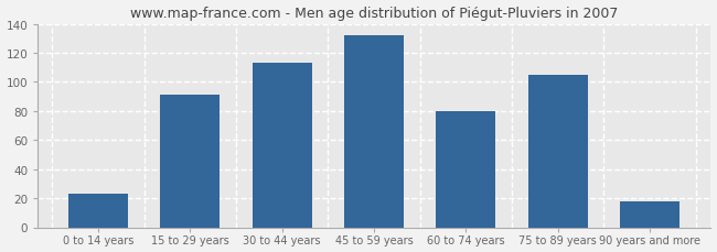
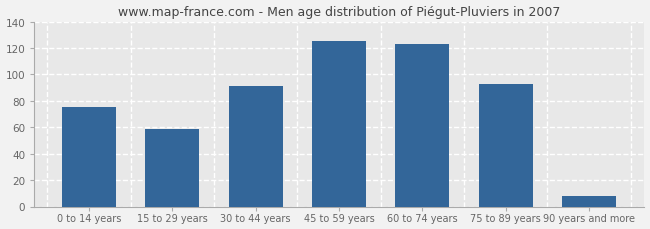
0 to 14 years: 23 -> 75
15 to 29 years: 91 -> 59
30 to 44 years: 113 -> 91
45 to 59 years: 132 -> 125
60 to 74 years: 80 -> 123
75 to 89 years: 105 -> 93
90 years and more: 18 -> 8
